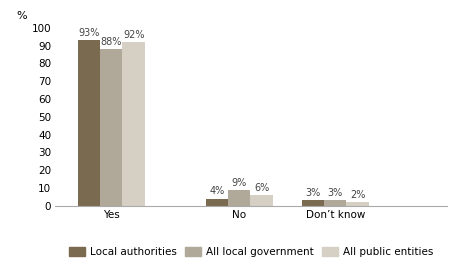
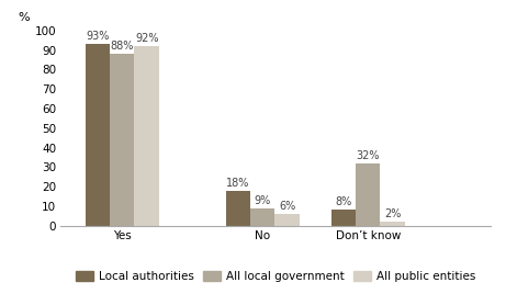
Local authorities/No: 4% -> 18%
Local authorities/Don’t know: 3% -> 8%
All local government/Don’t know: 3% -> 32%
